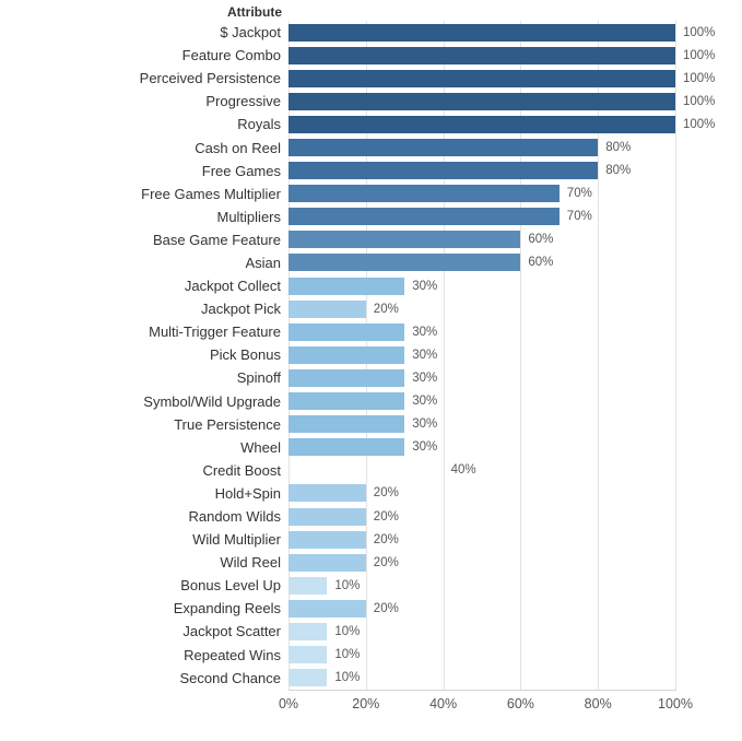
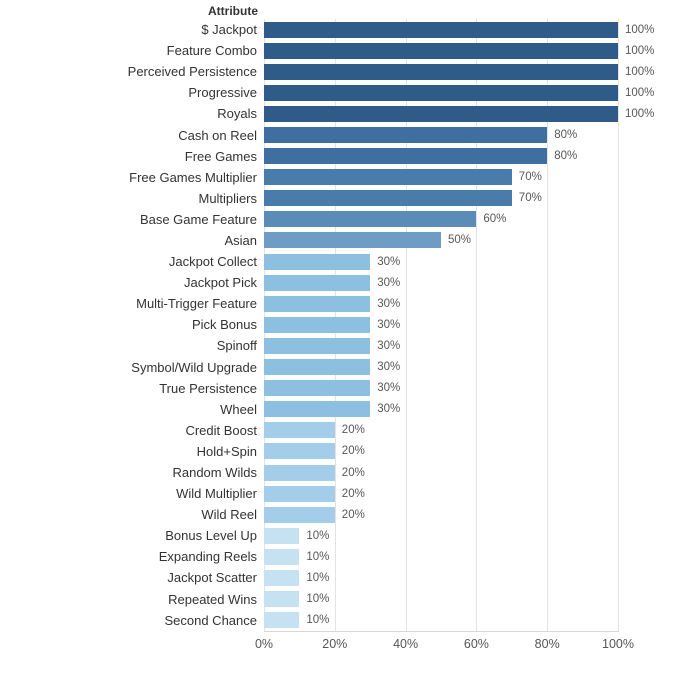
Asian: 60% -> 50%
Jackpot Pick: 20% -> 30%
Credit Boost: 40% -> 20%
Expanding Reels: 20% -> 10%
